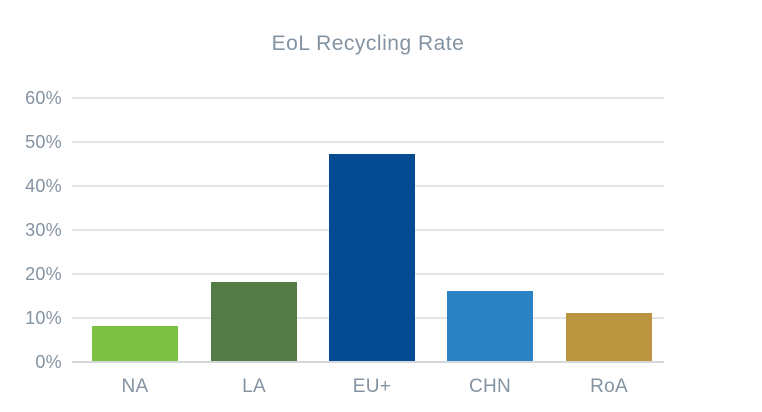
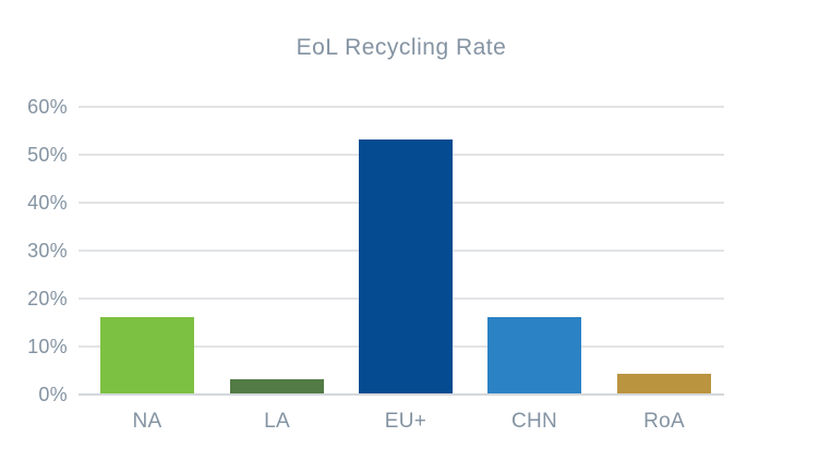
NA: 8% -> 16%
LA: 18% -> 3%
EU+: 47% -> 53%
RoA: 11% -> 4%
